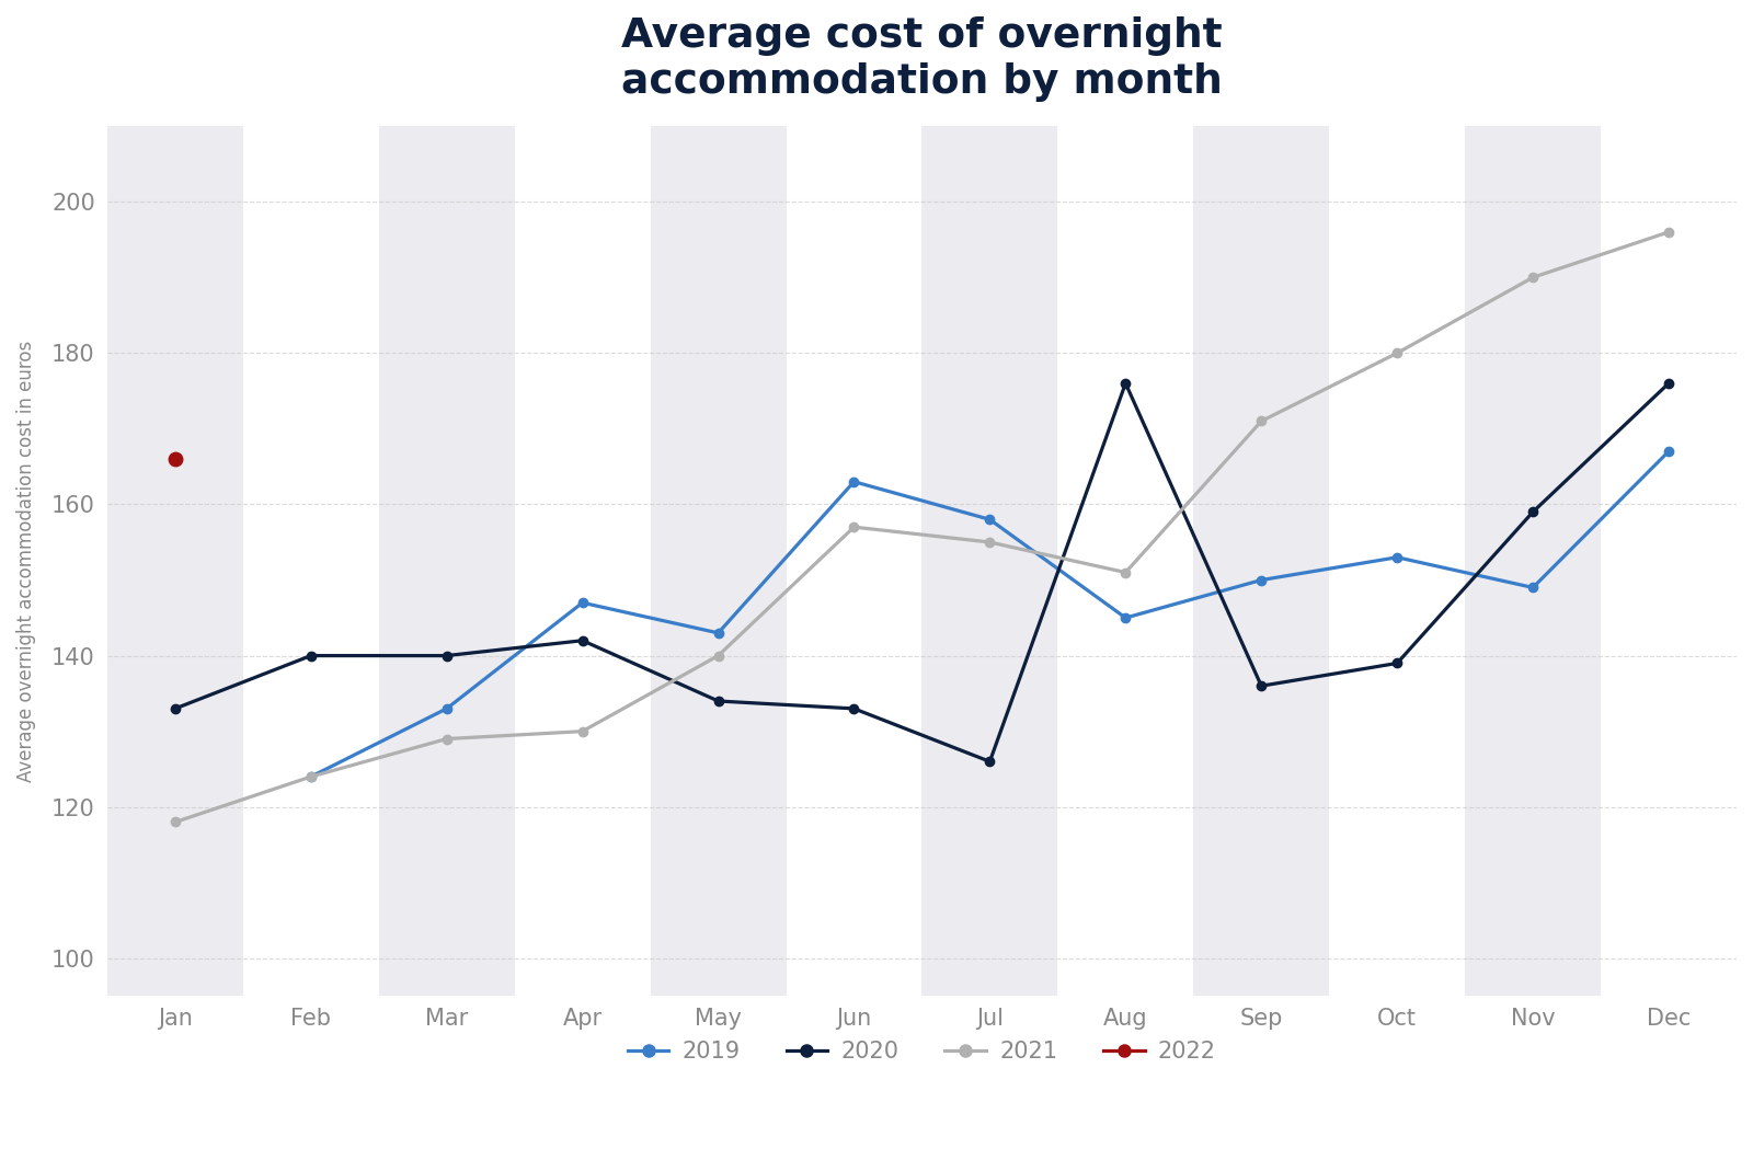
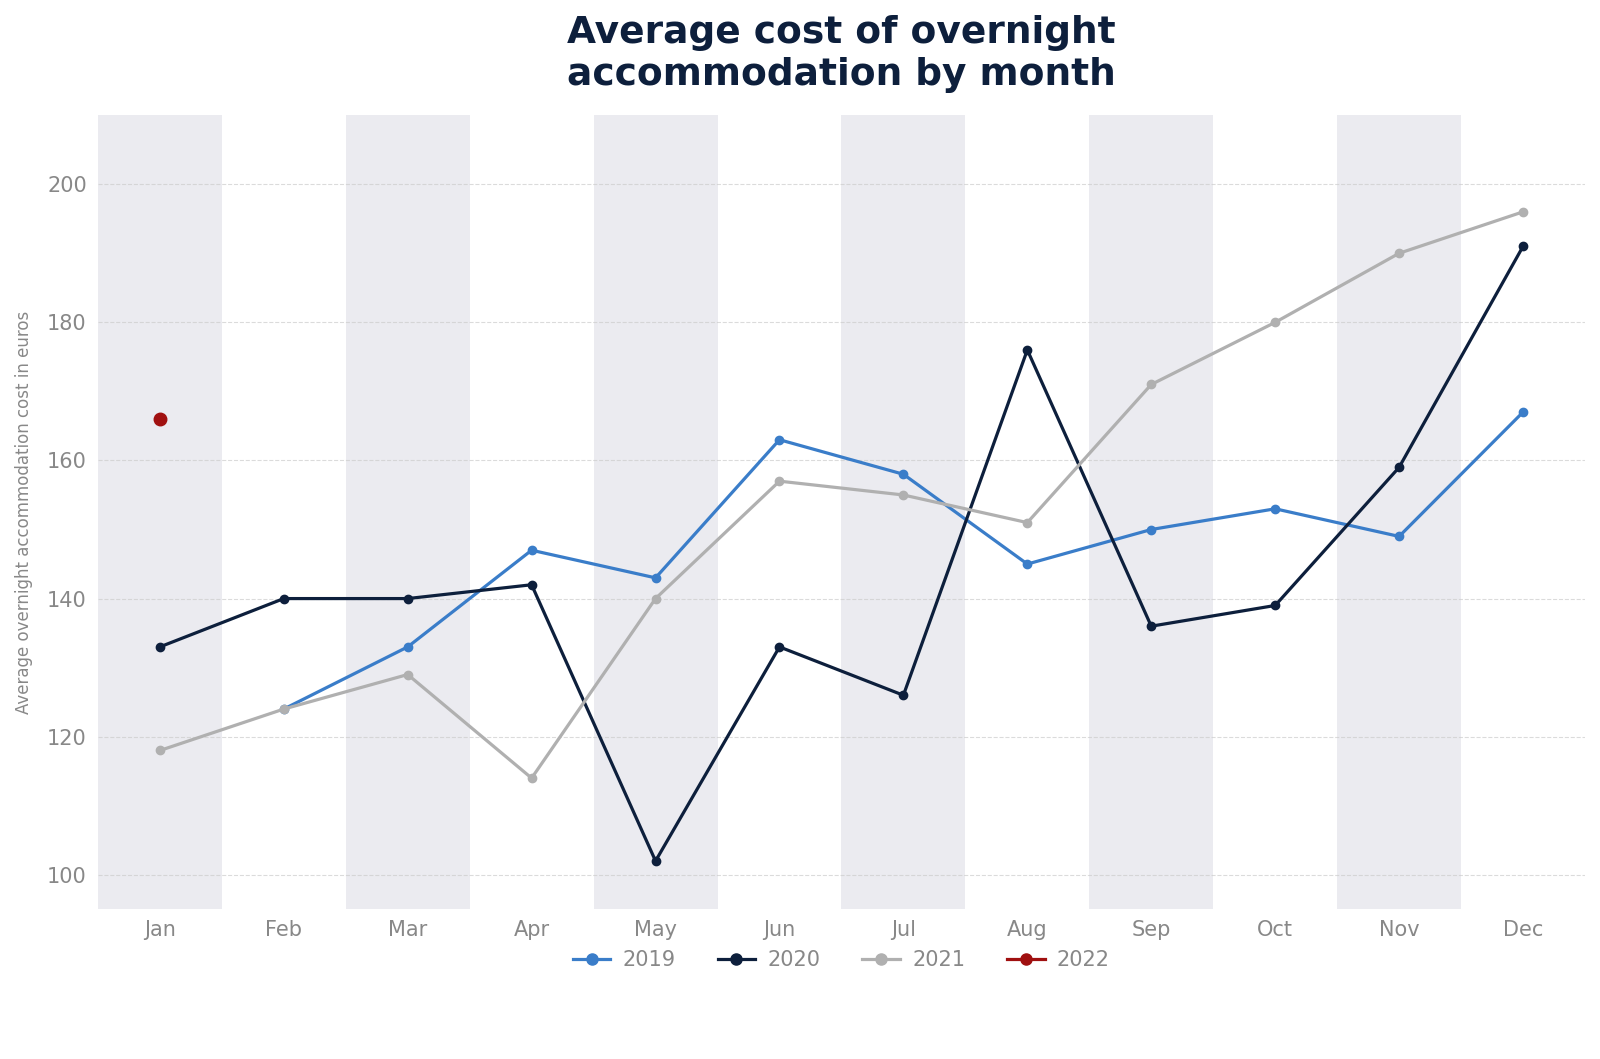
2021/Apr: 130 -> 114
2020/May: 134 -> 102
2020/Dec: 176 -> 191
